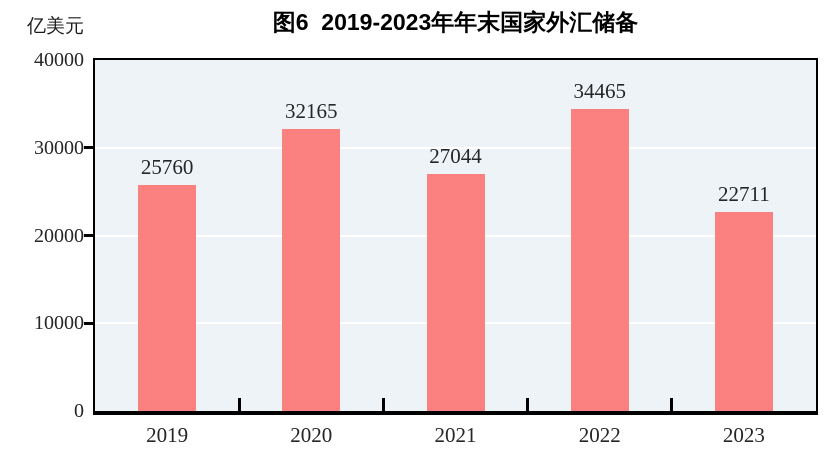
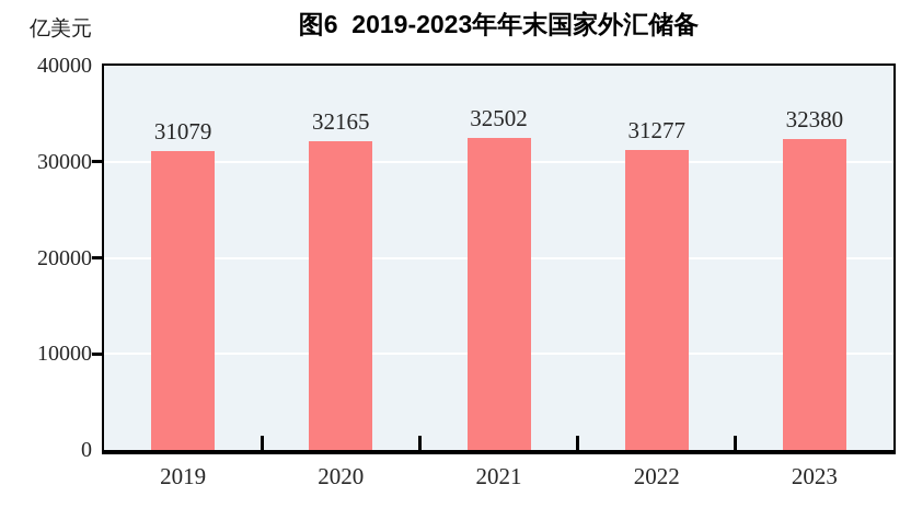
2019: 25760 -> 31079
2021: 27044 -> 32502
2022: 34465 -> 31277
2023: 22711 -> 32380
